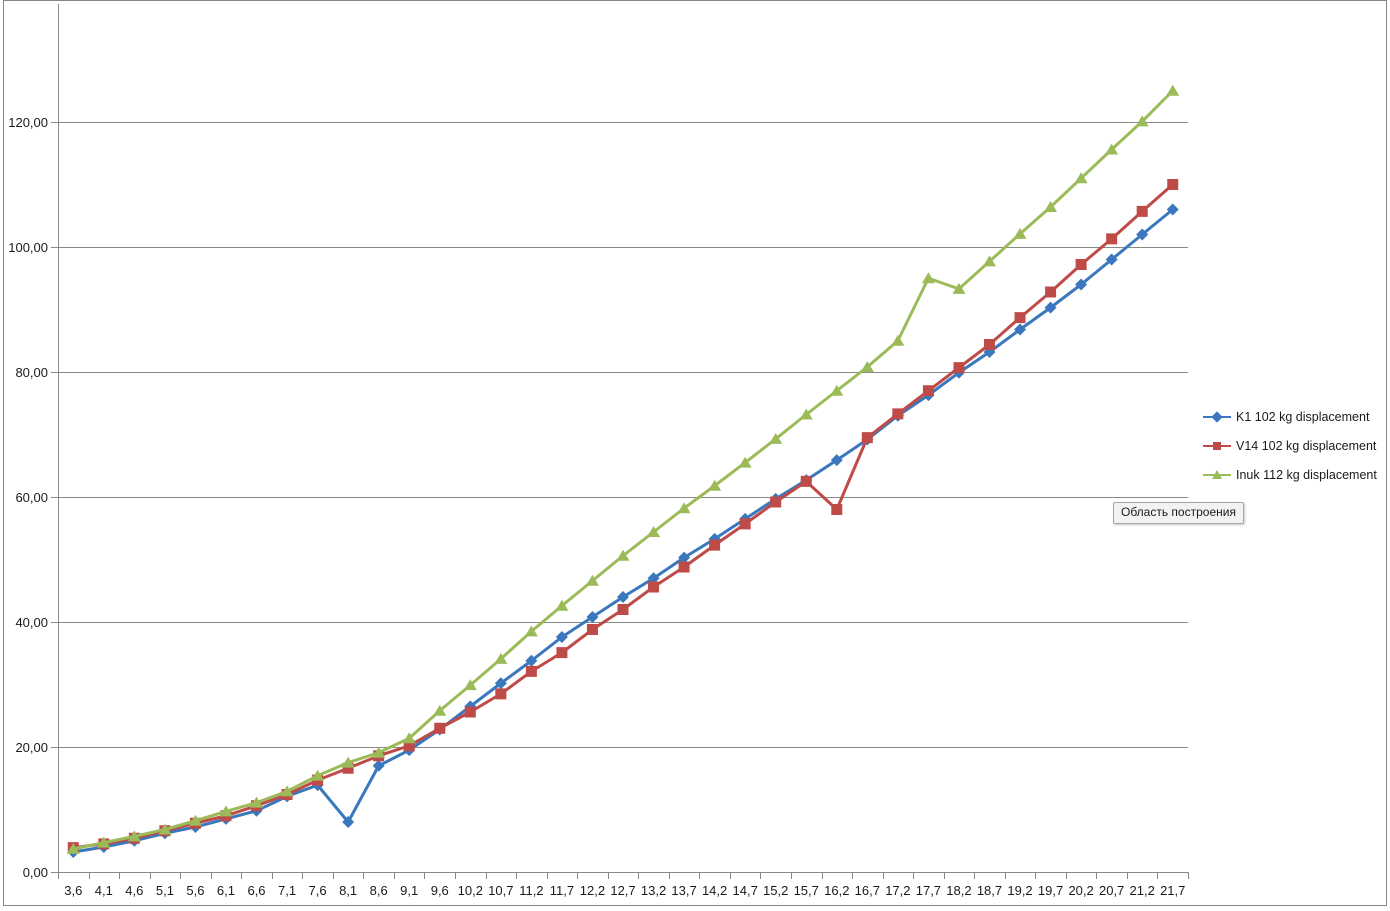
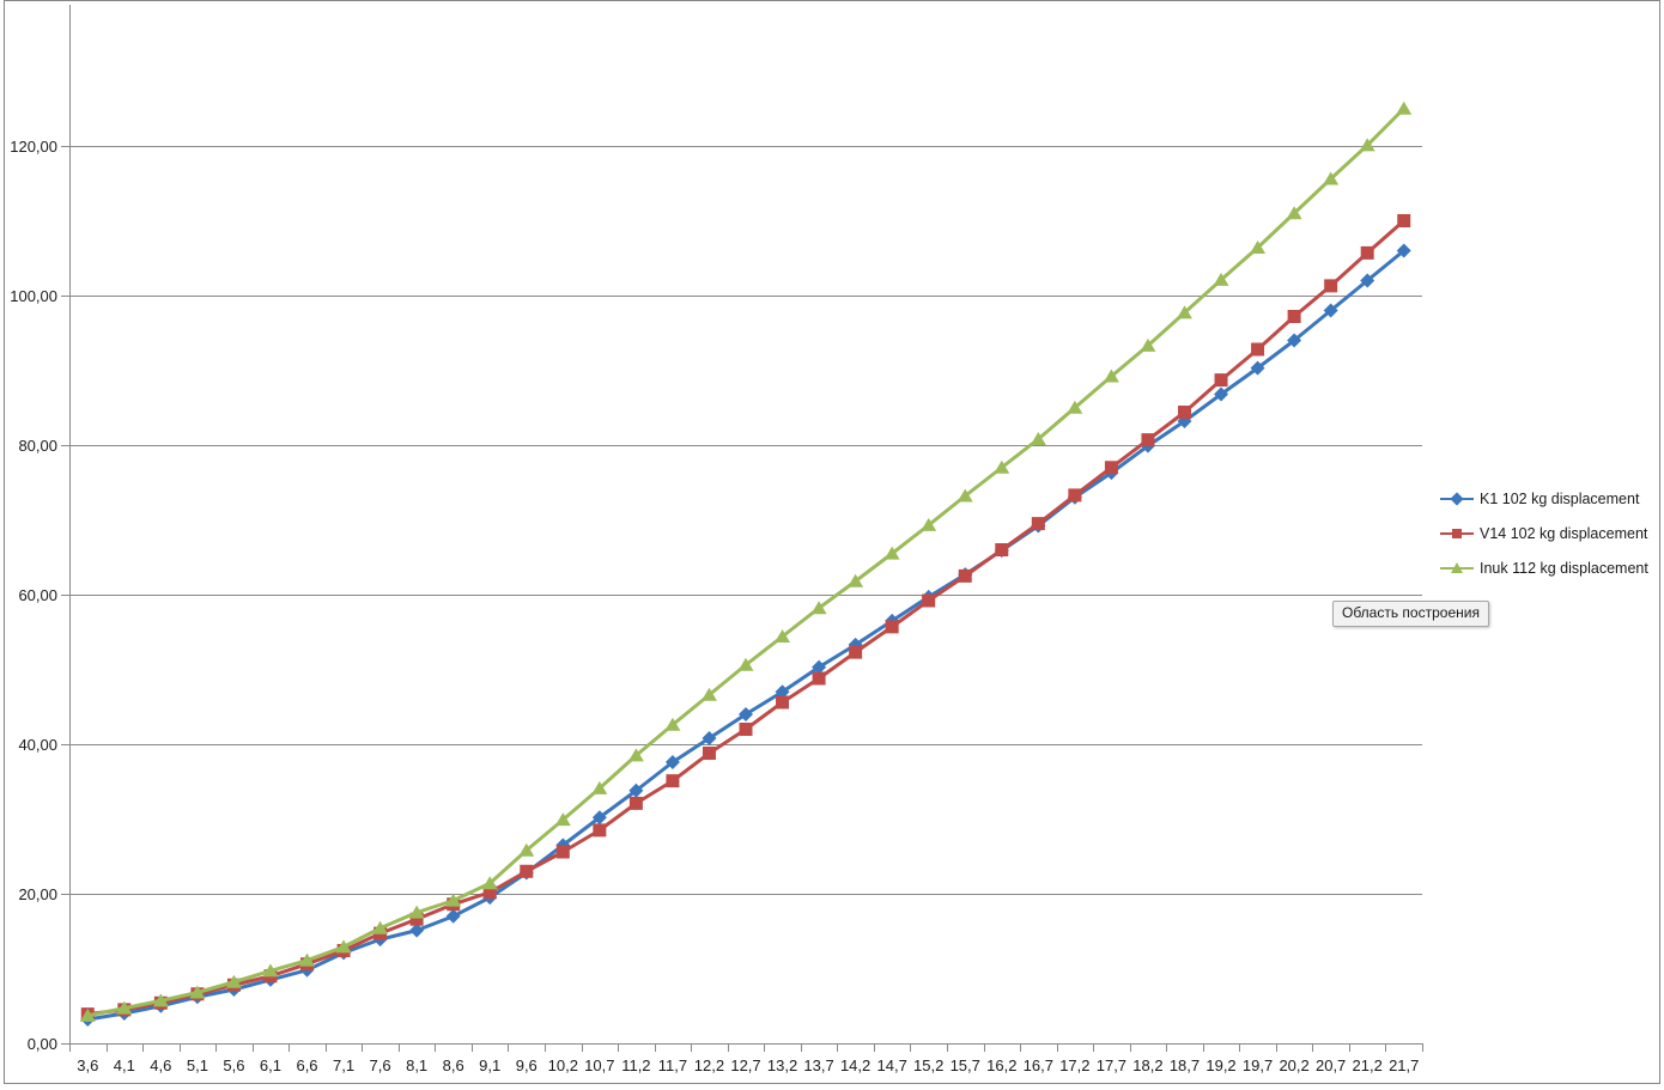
K1 102 kg displacement/8,1: 8 -> 15
V14 102 kg displacement/16,2: 58 -> 66
Inuk 112 kg displacement/17,7: 95 -> 89
